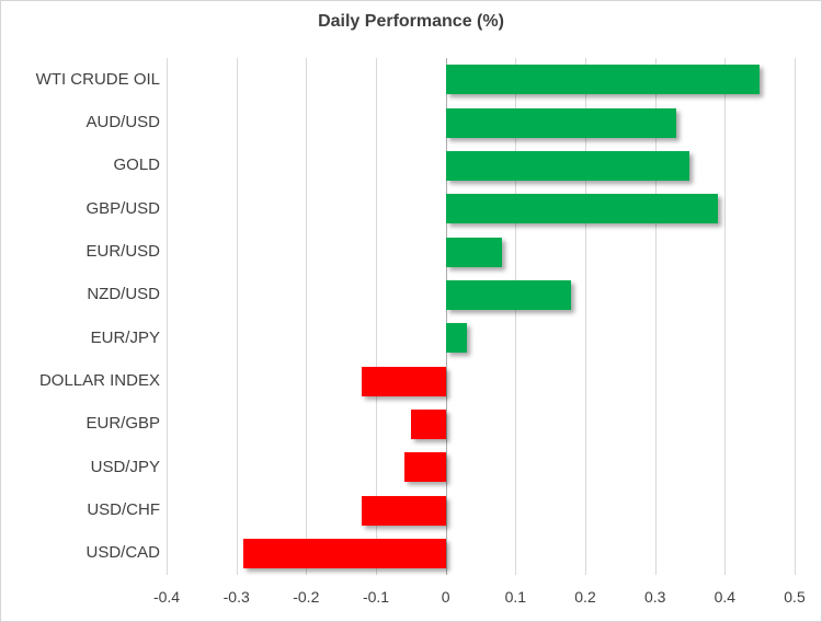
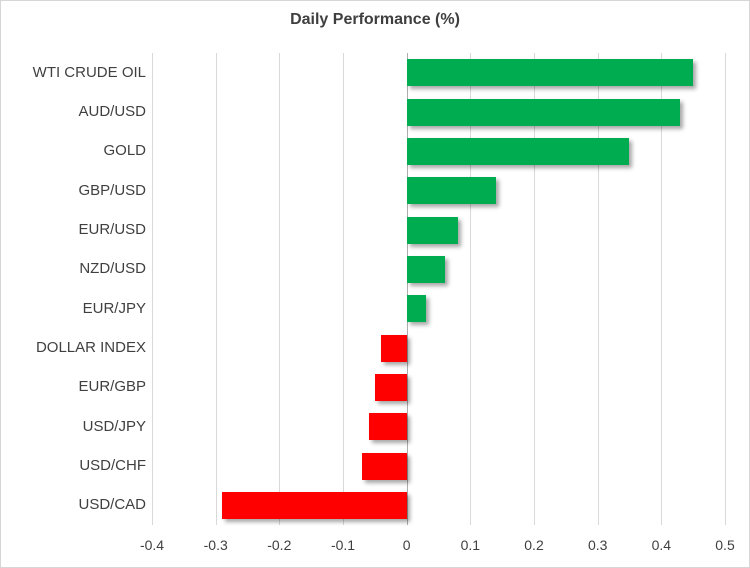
AUD/USD: 0.33 -> 0.43
GBP/USD: 0.39 -> 0.14
NZD/USD: 0.18 -> 0.06
DOLLAR INDEX: -0.12 -> -0.04
USD/CHF: -0.12 -> -0.07
